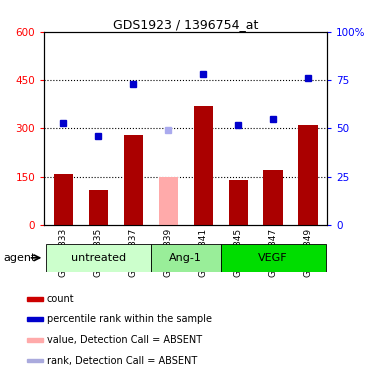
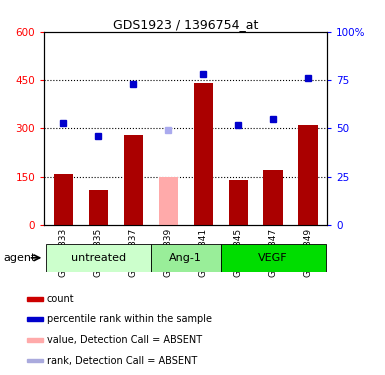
GSM75841: 370 -> 440
